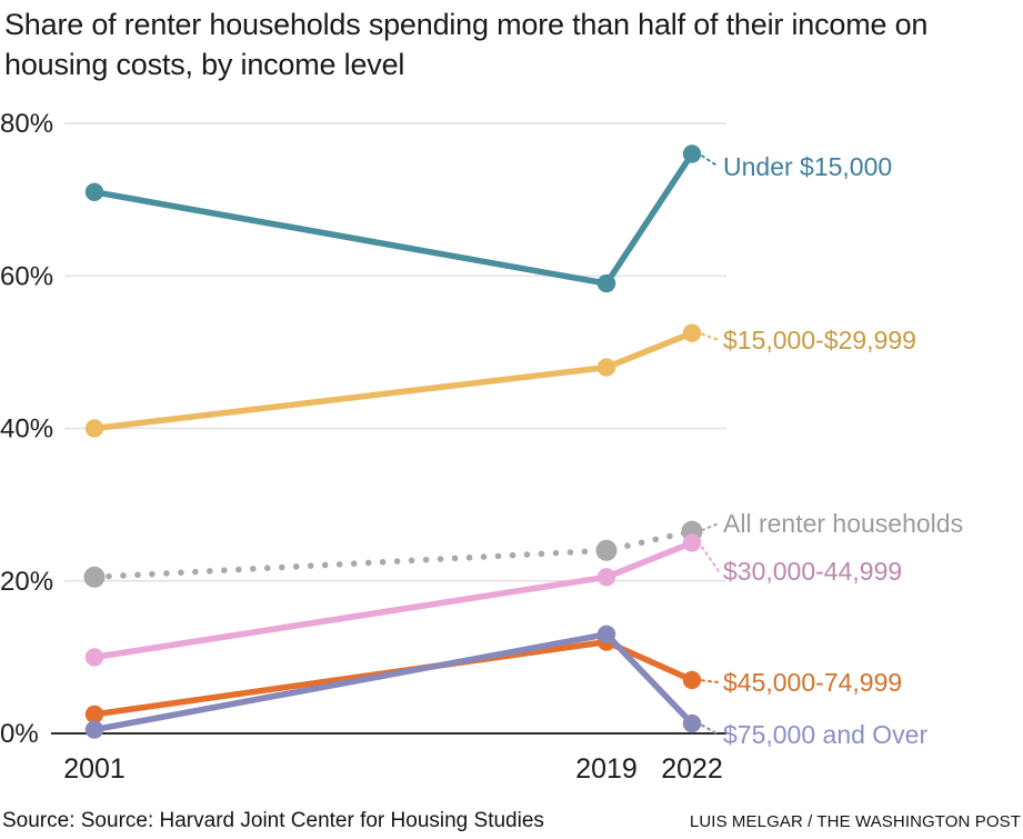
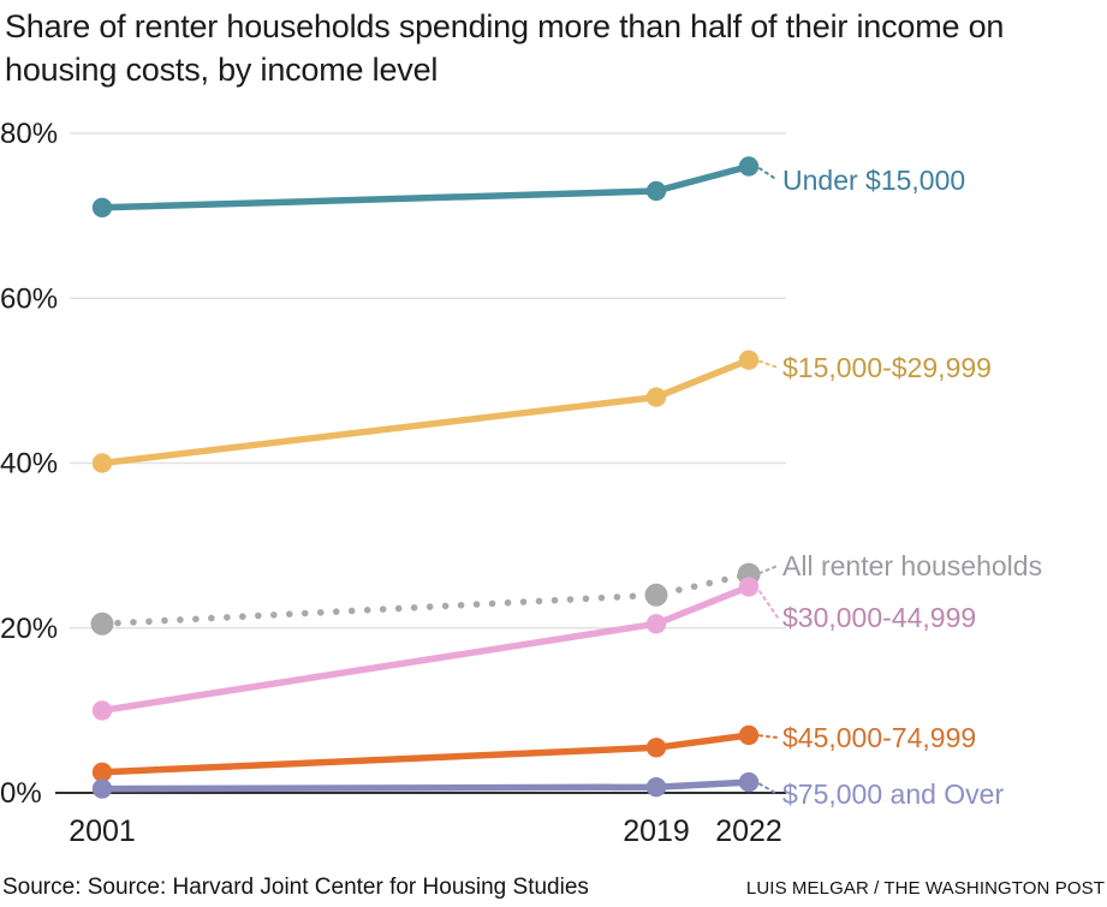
Under $15,000/2019: 59% -> 73%
$45,000-74,999/2019: 12% -> 6%
$75,000 and Over/2019: 13% -> 1%
